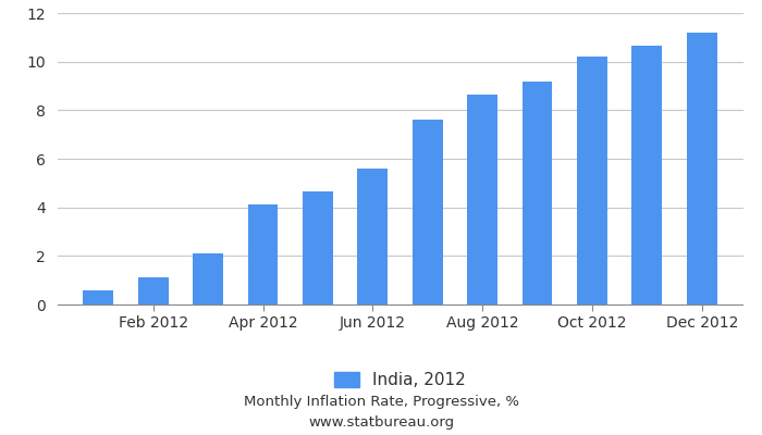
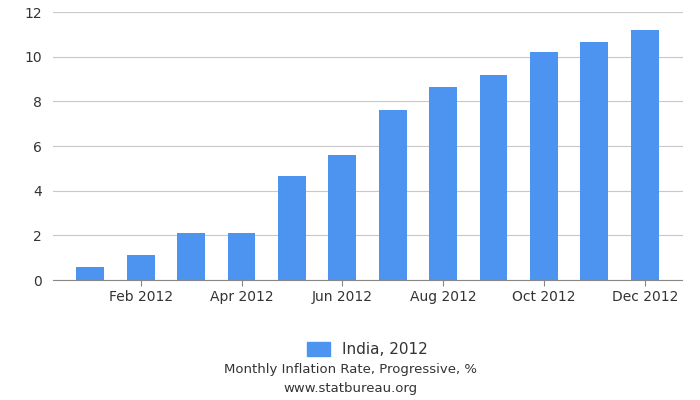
Apr 2012: 4.10 -> 2.10
